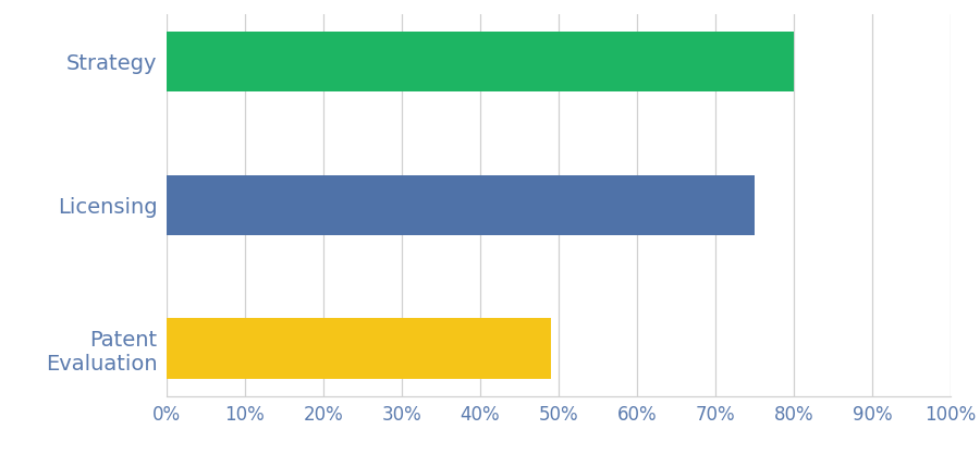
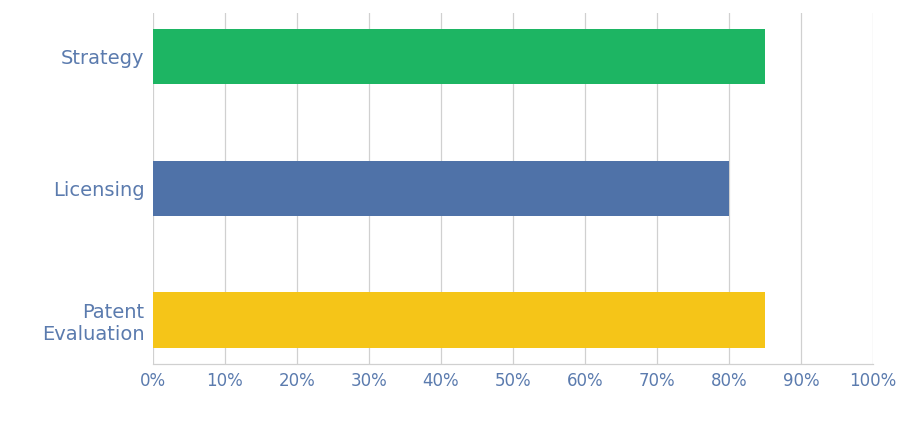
Strategy: 80% -> 85%
Licensing: 75% -> 80%
Patent Evaluation: 49% -> 85%
